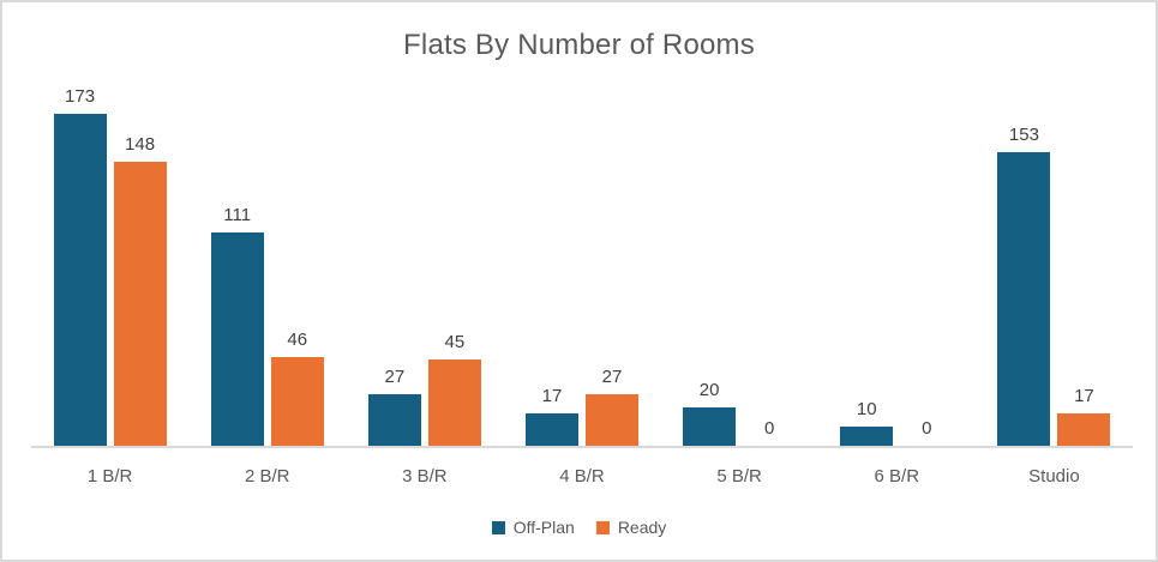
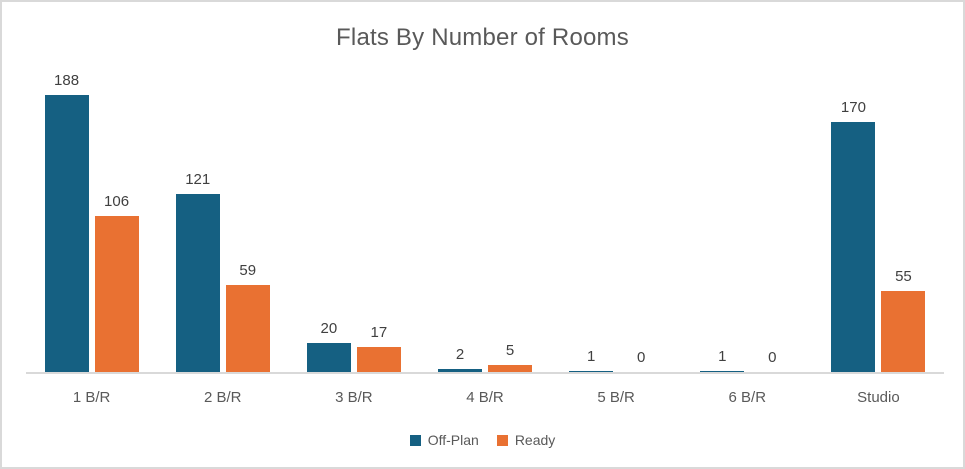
Off-Plan/1 B/R: 173 -> 188
Ready/1 B/R: 148 -> 106
Off-Plan/2 B/R: 111 -> 121
Ready/2 B/R: 46 -> 59
Off-Plan/3 B/R: 27 -> 20
Ready/3 B/R: 45 -> 17
Off-Plan/4 B/R: 17 -> 2
Ready/4 B/R: 27 -> 5
Off-Plan/5 B/R: 20 -> 1
Off-Plan/6 B/R: 10 -> 1
Off-Plan/Studio: 153 -> 170
Ready/Studio: 17 -> 55
